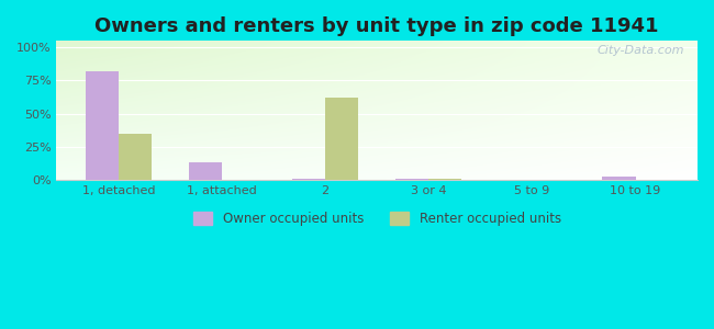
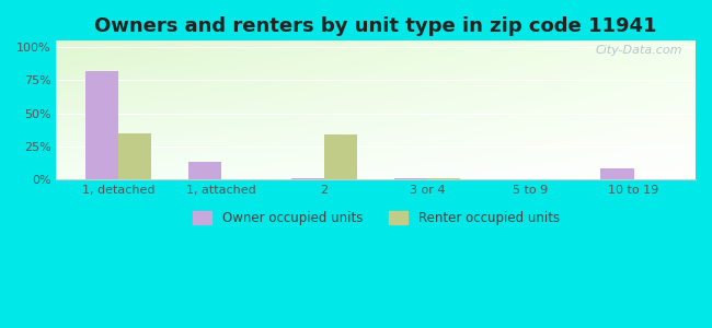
Renter occupied units/2: 62% -> 34%
Owner occupied units/10 to 19: 2% -> 8%
